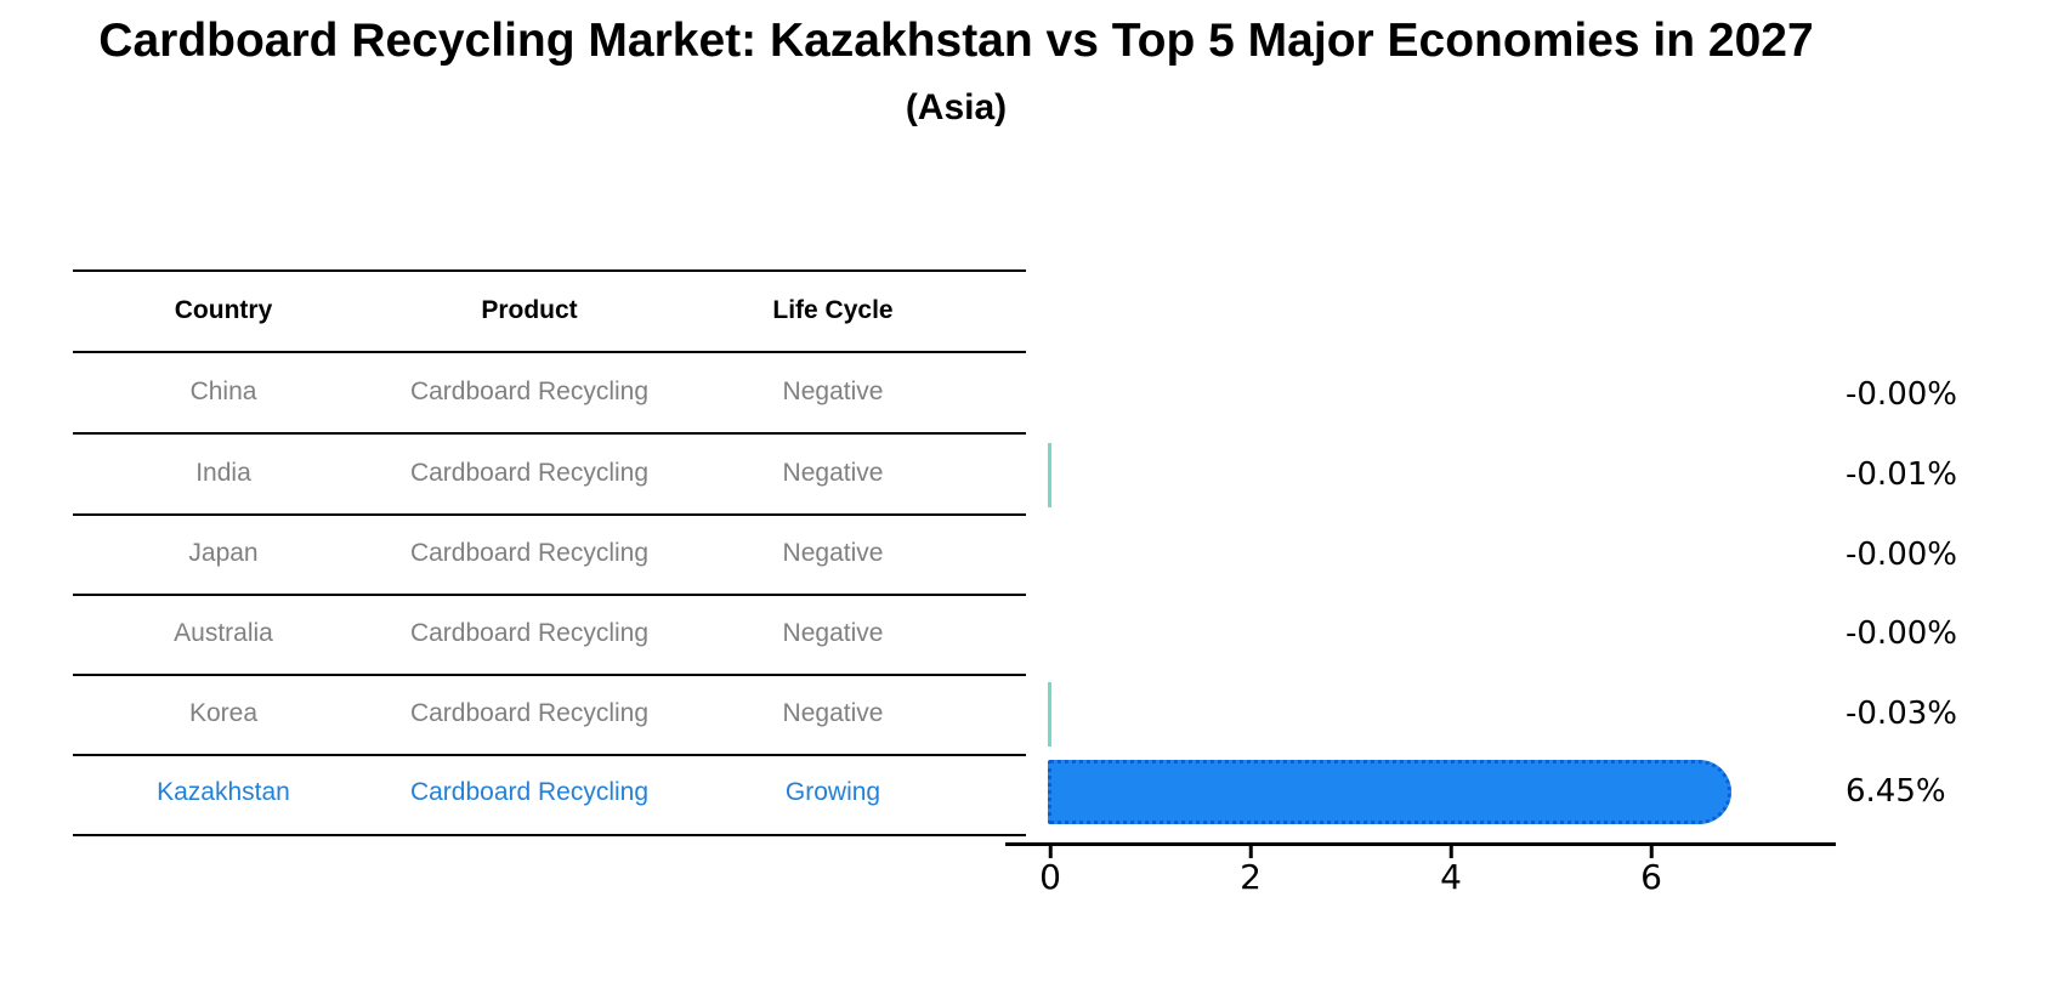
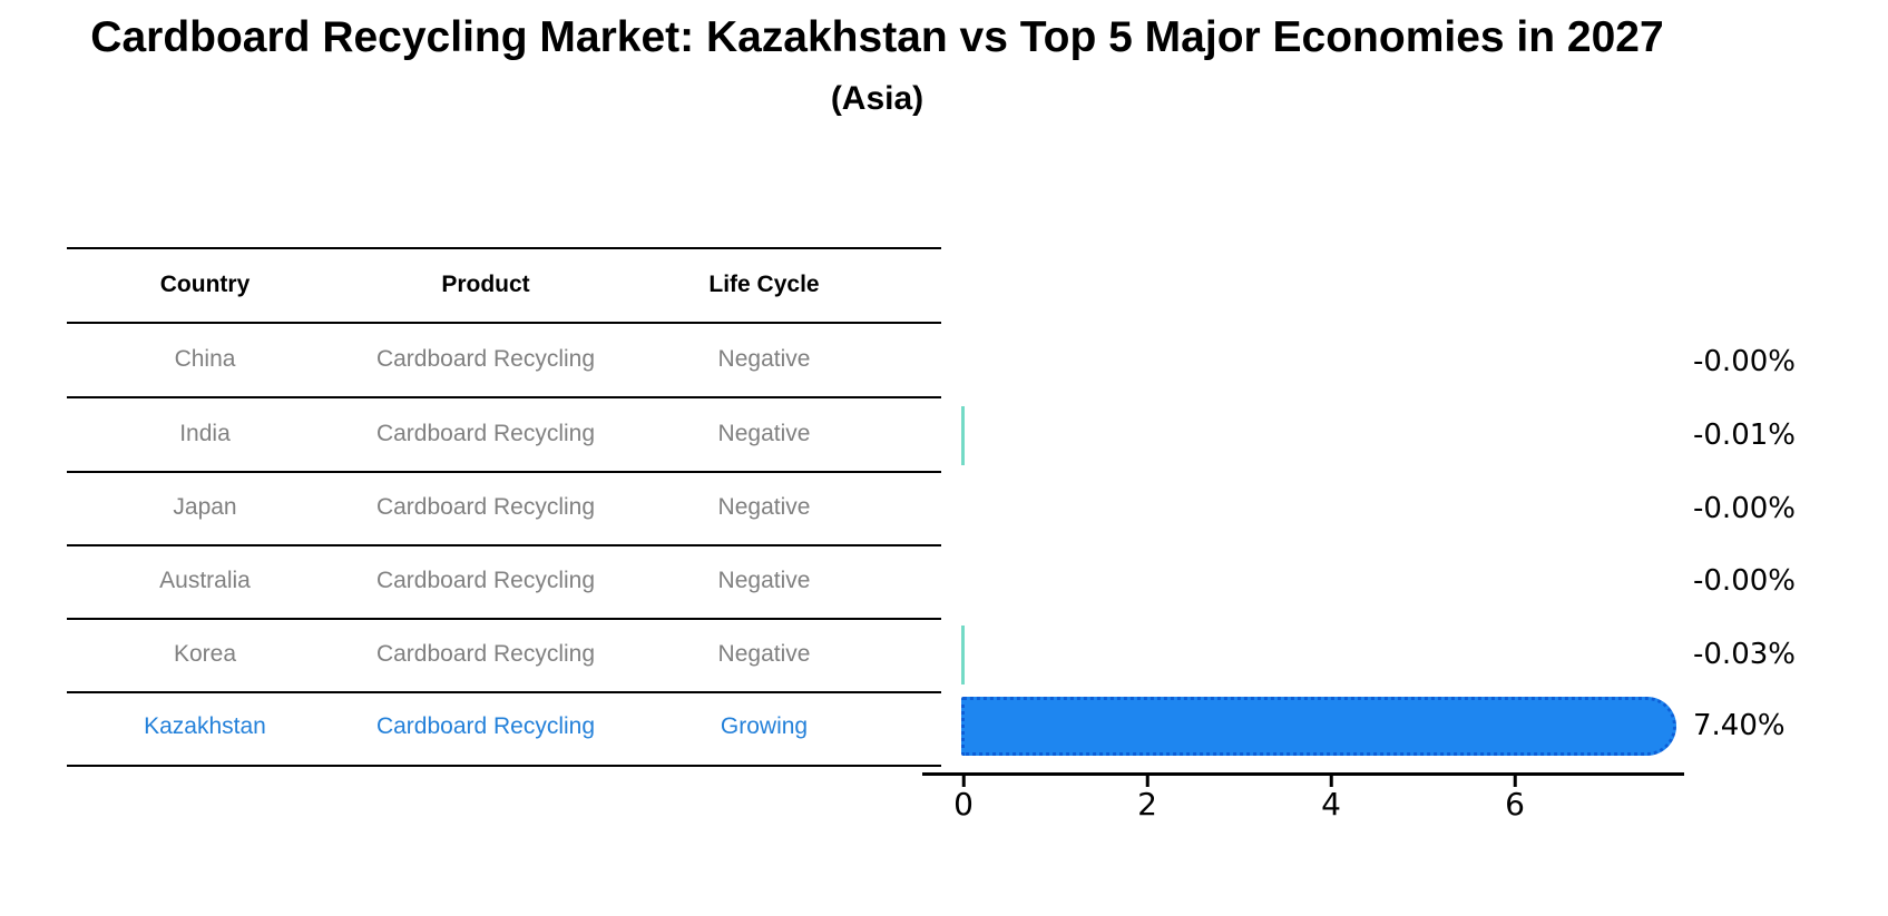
Kazakhstan: 6.45% -> 7.40%
